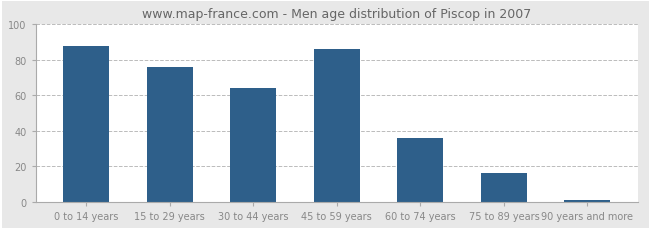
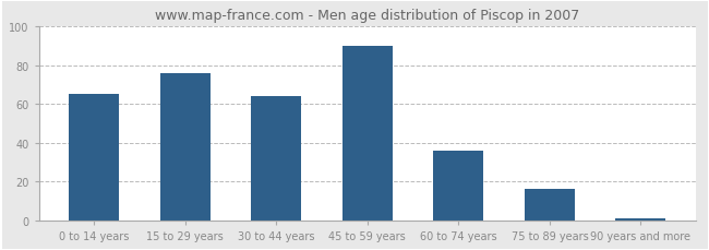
0 to 14 years: 88 -> 65
45 to 59 years: 86 -> 90
